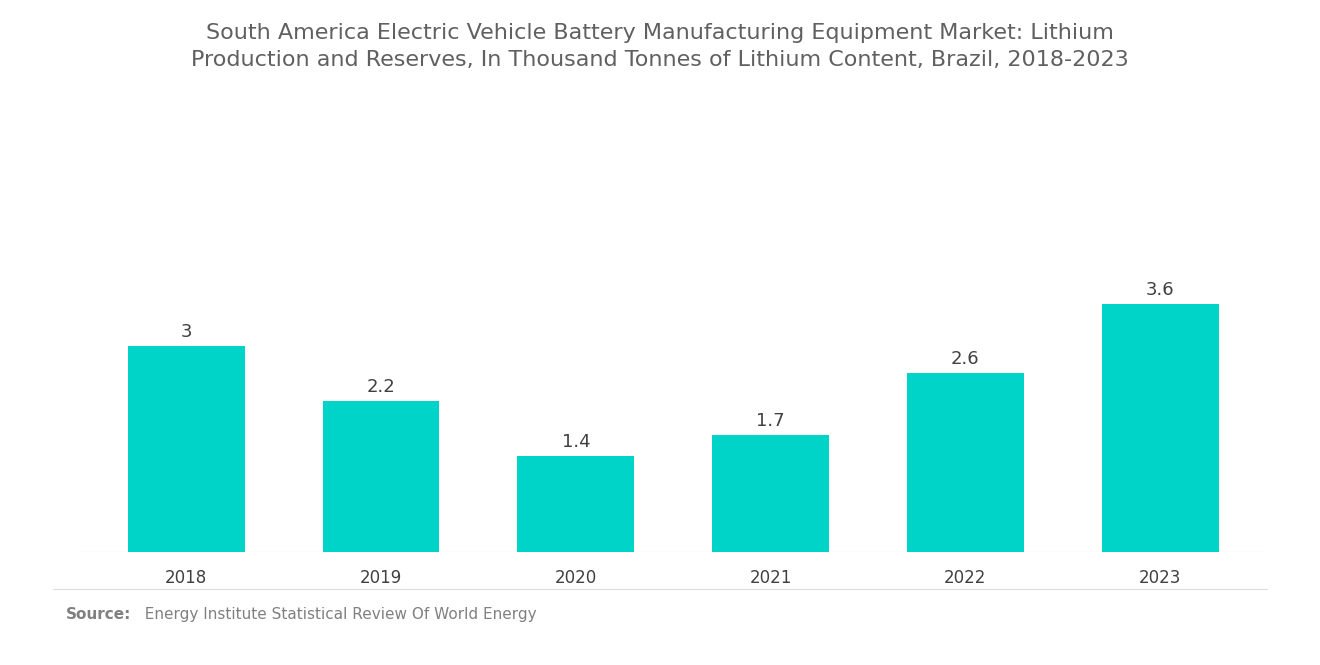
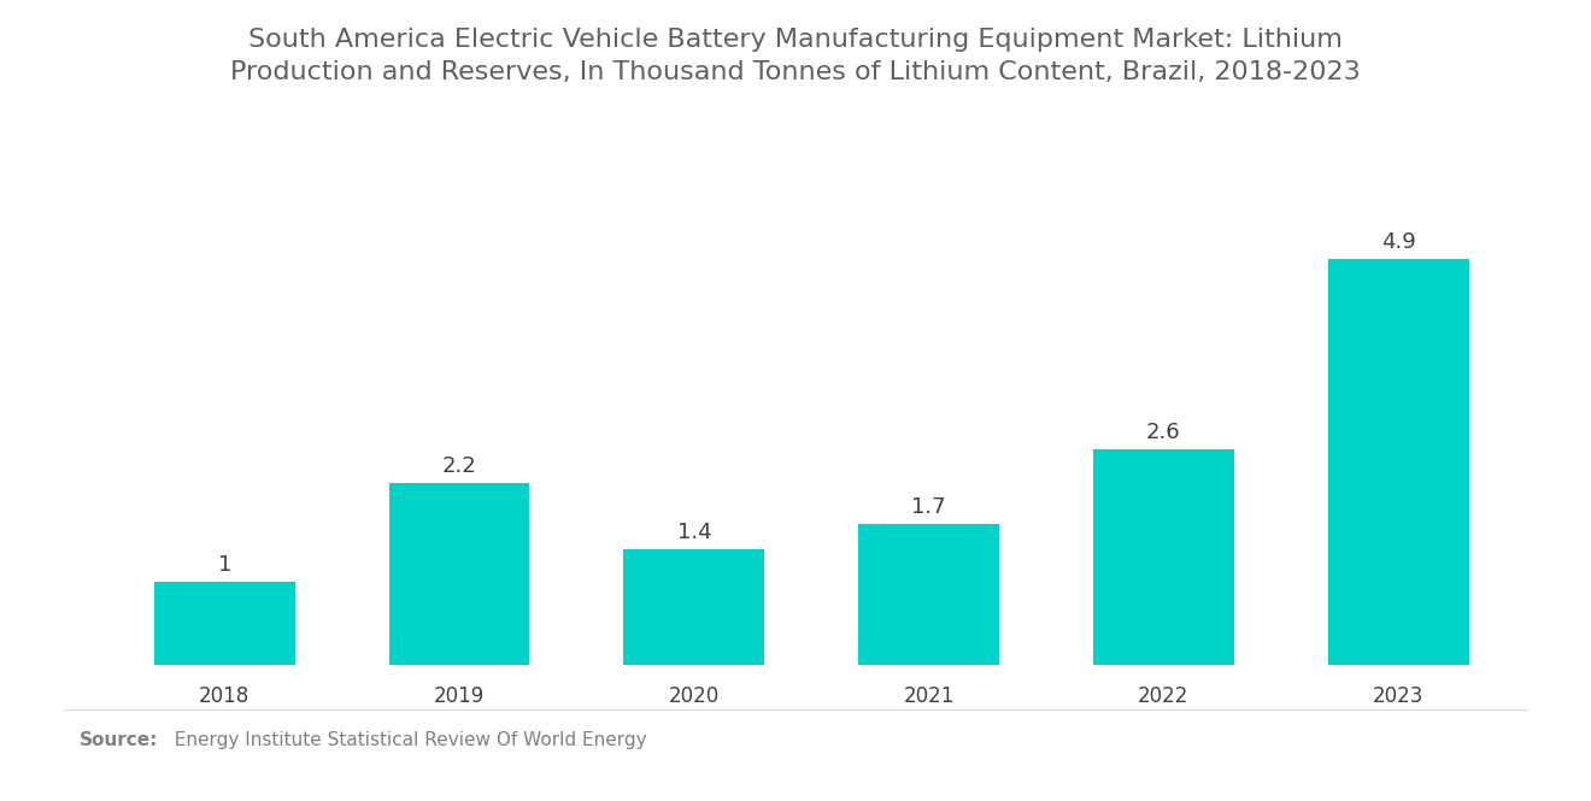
2018: 3 -> 1
2023: 3.6 -> 4.9
